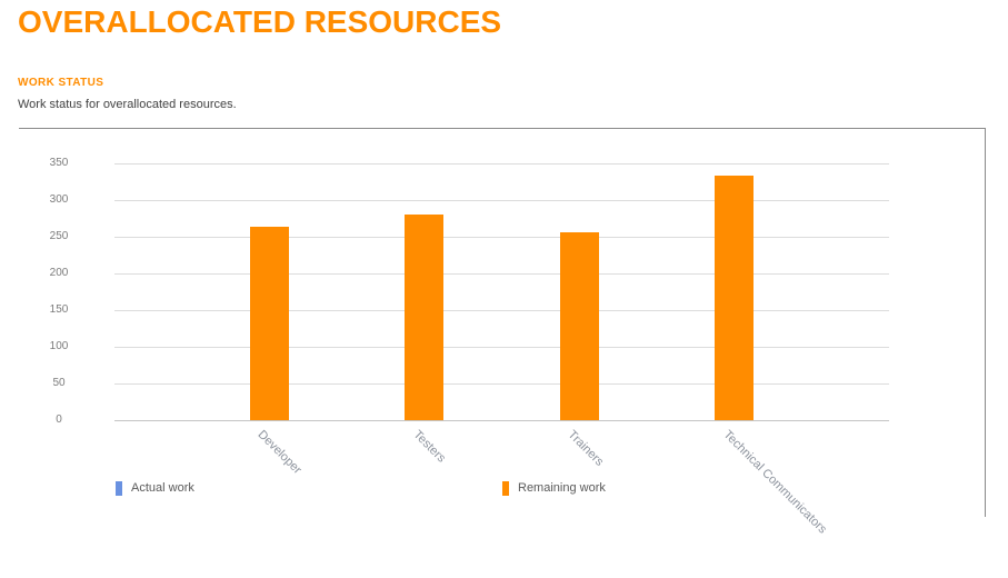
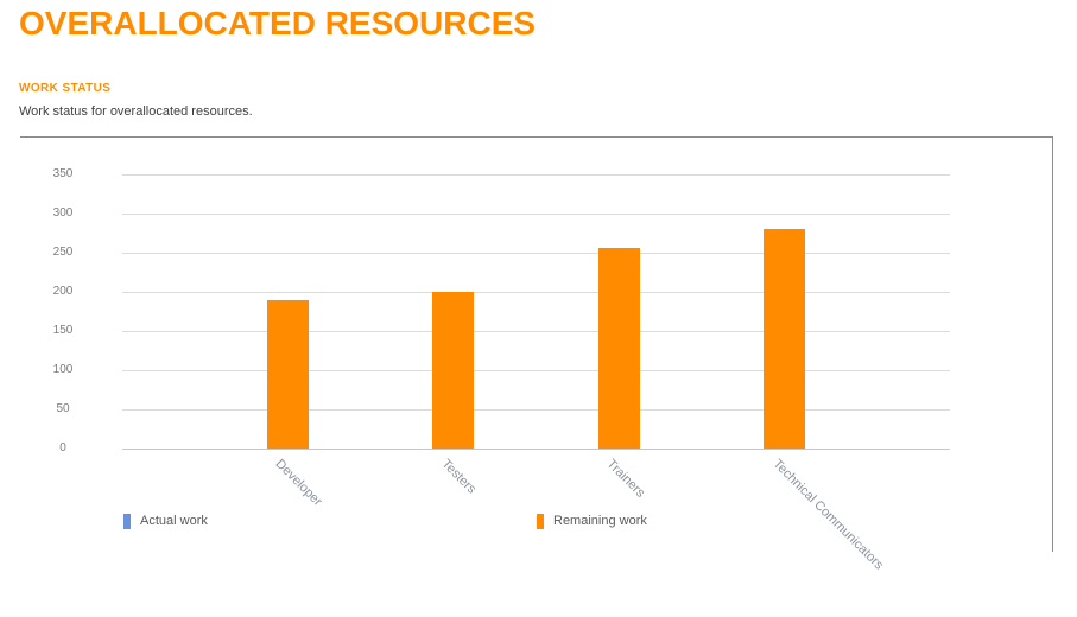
Remaining work/Developer: 260 -> 190
Remaining work/Testers: 280 -> 200
Remaining work/Technical Communicators: 330 -> 280
